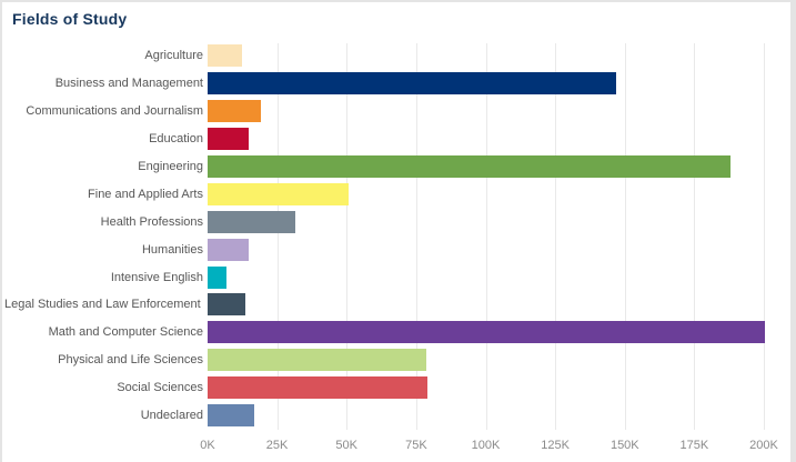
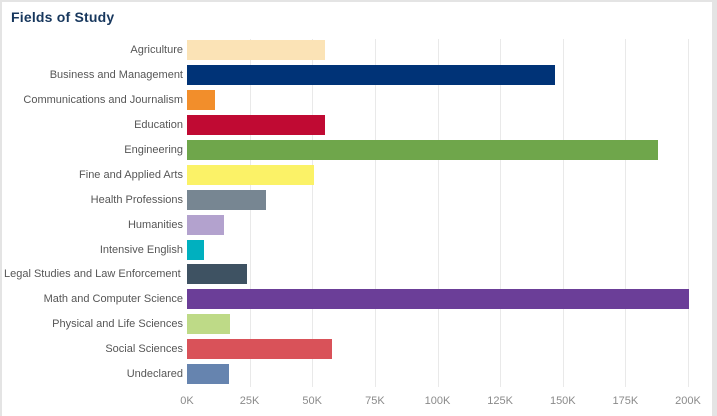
Agriculture: 12K -> 55K
Communications and Journalism: 19K -> 11K
Education: 15K -> 55K
Legal Studies and Law Enforcement: 14K -> 24K
Physical and Life Sciences: 79K -> 17K
Social Sciences: 79K -> 58K
